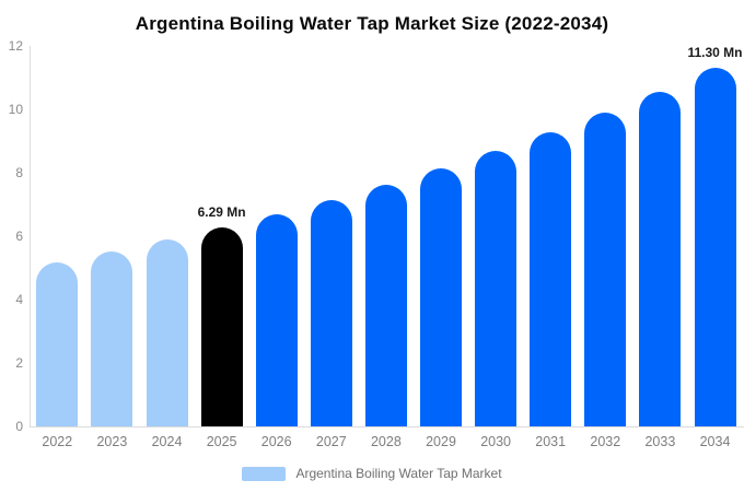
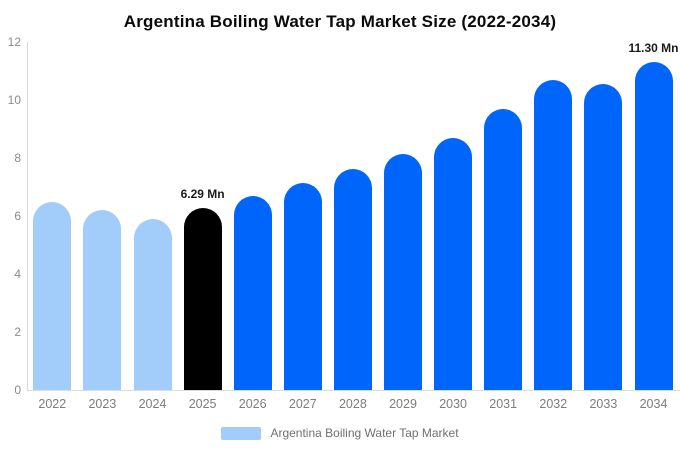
2022: 5.2 -> 6.5
2023: 5.5 -> 6.2
2031: 9.3 -> 9.7
2032: 9.9 -> 10.7
